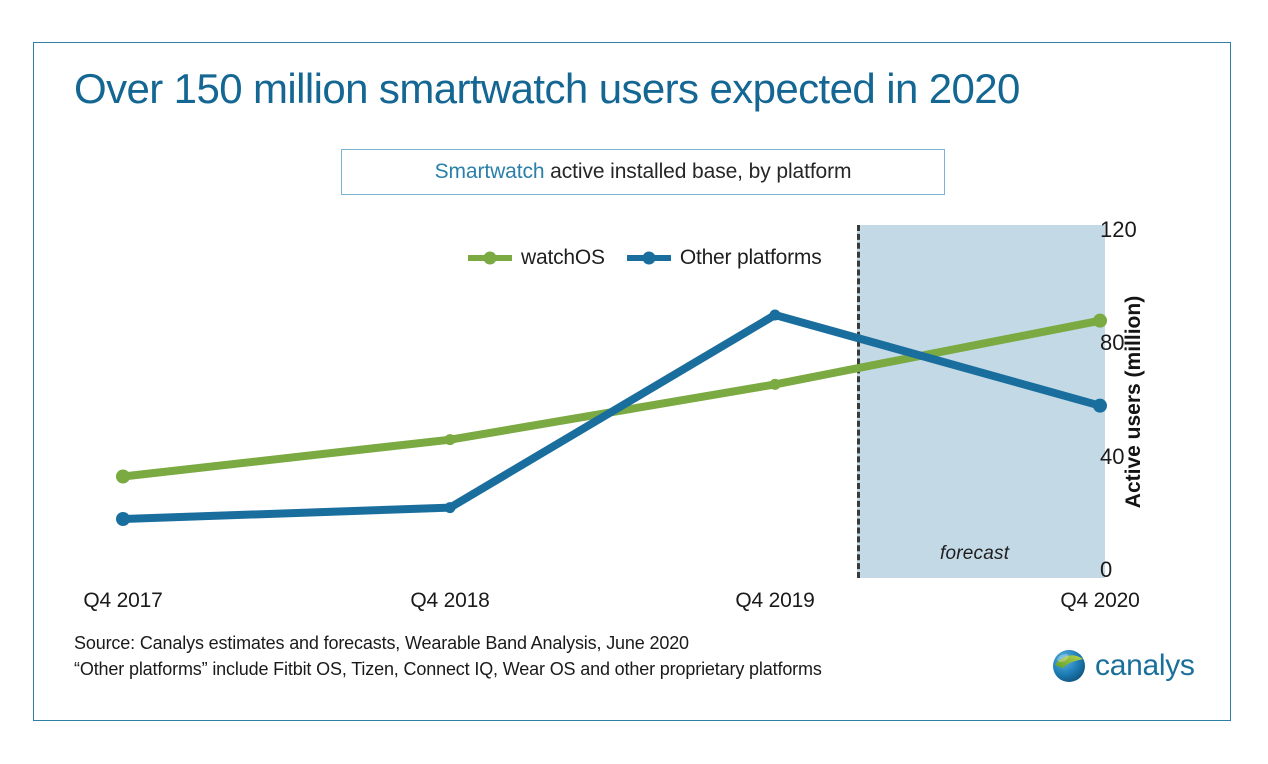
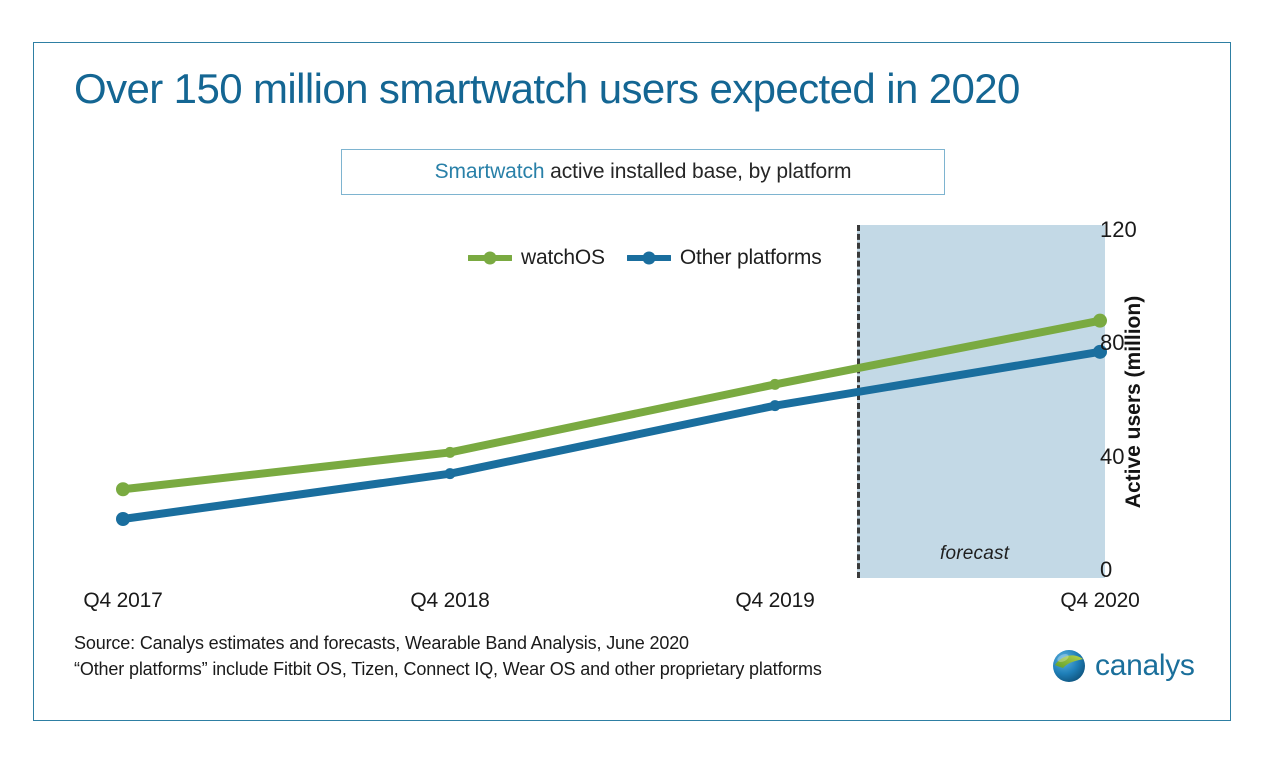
watchOS/Q4 2017: 33 -> 28
watchOS/Q4 2018: 46 -> 42
Other platforms/Q4 2018: 22 -> 34
Other platforms/Q4 2019: 90 -> 58
Other platforms/Q4 2020: 58 -> 77
